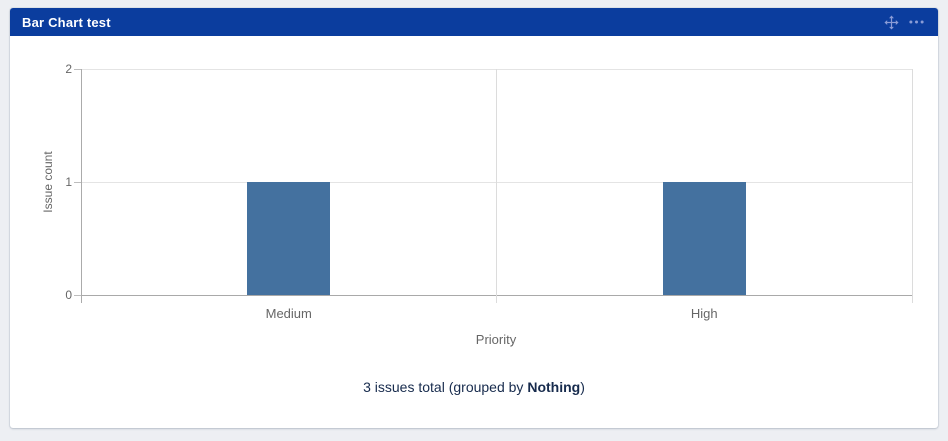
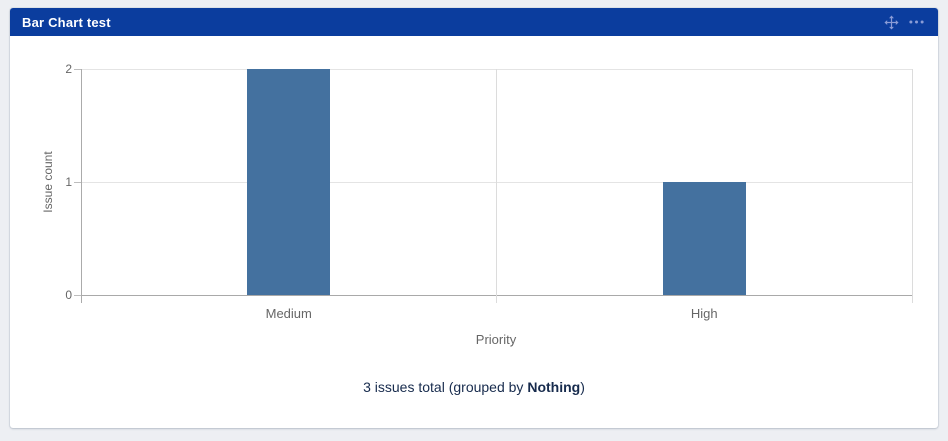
Medium: 1 -> 2
